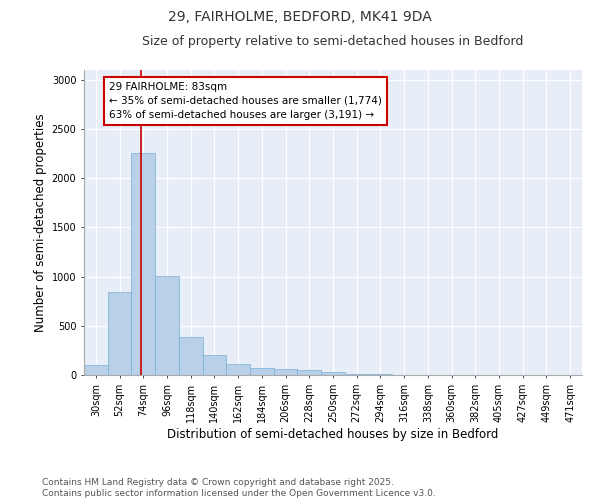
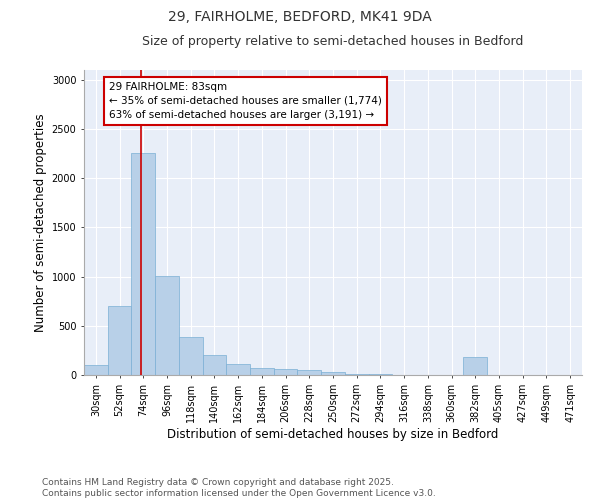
52sqm: 840 -> 700
382sqm: 0 -> 180
